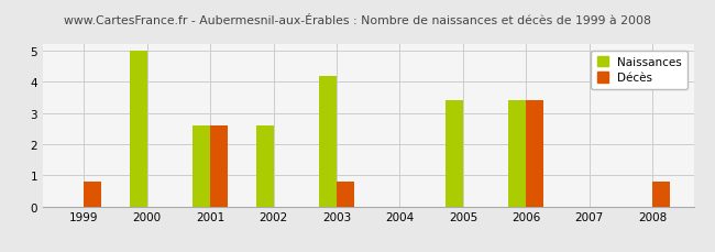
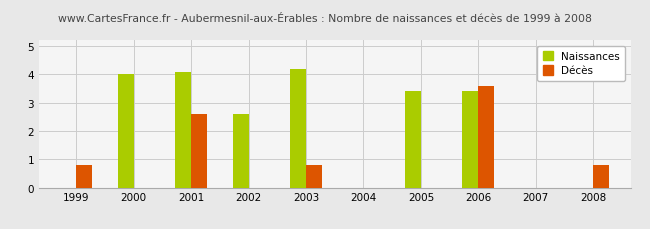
Naissances/2000: 5.0 -> 4.0
Naissances/2001: 2.6 -> 4.1
Décès/2006: 3.4 -> 3.6
